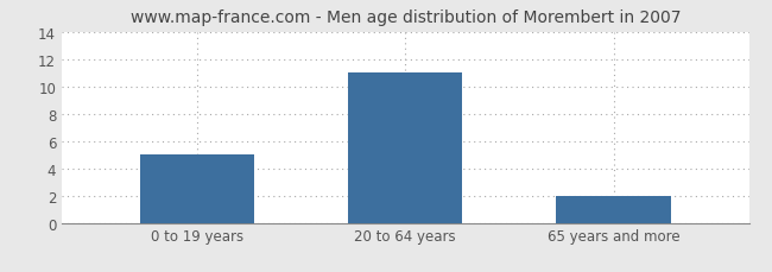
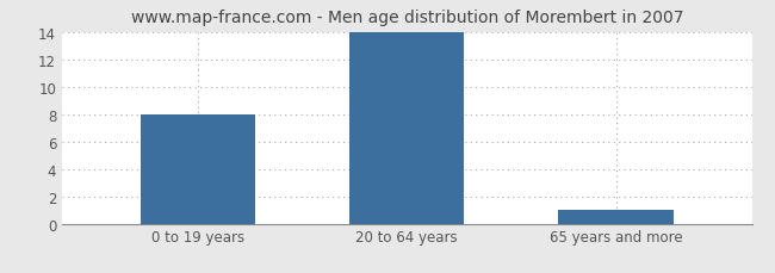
0 to 19 years: 5 -> 8
20 to 64 years: 11 -> 14
65 years and more: 2 -> 1
